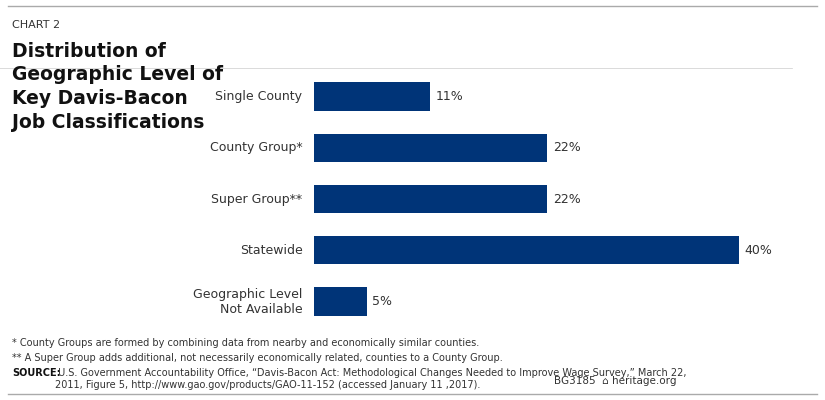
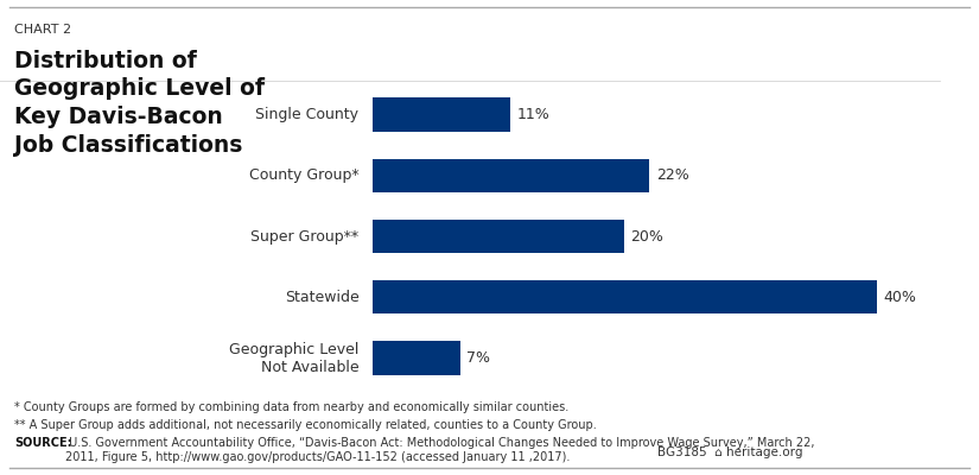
Super Group**: 22% -> 20%
Geographic Level Not Available: 5% -> 7%
